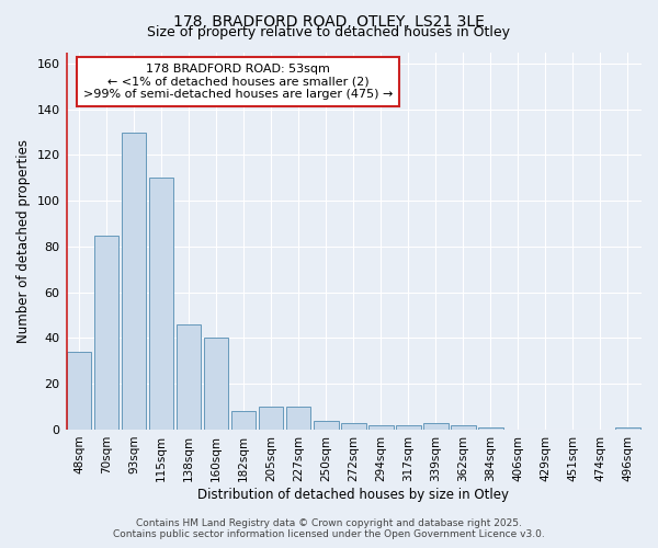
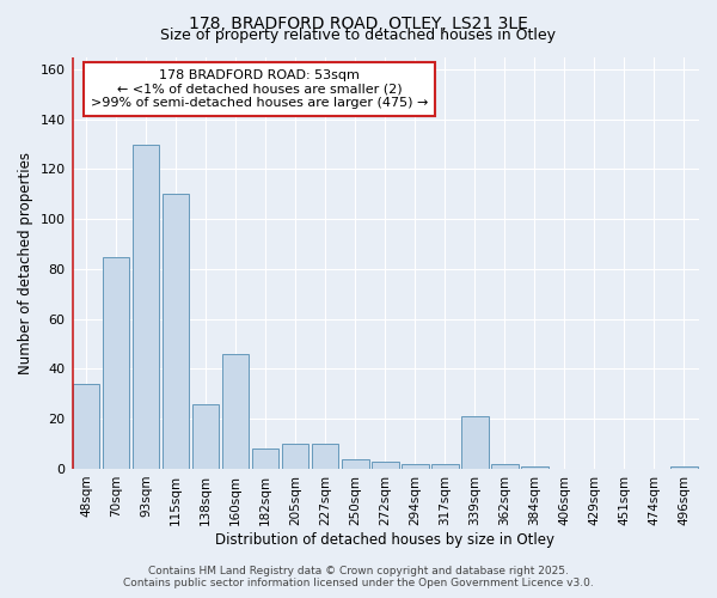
138sqm: 46 -> 26
160sqm: 40 -> 46
339sqm: 3 -> 21
